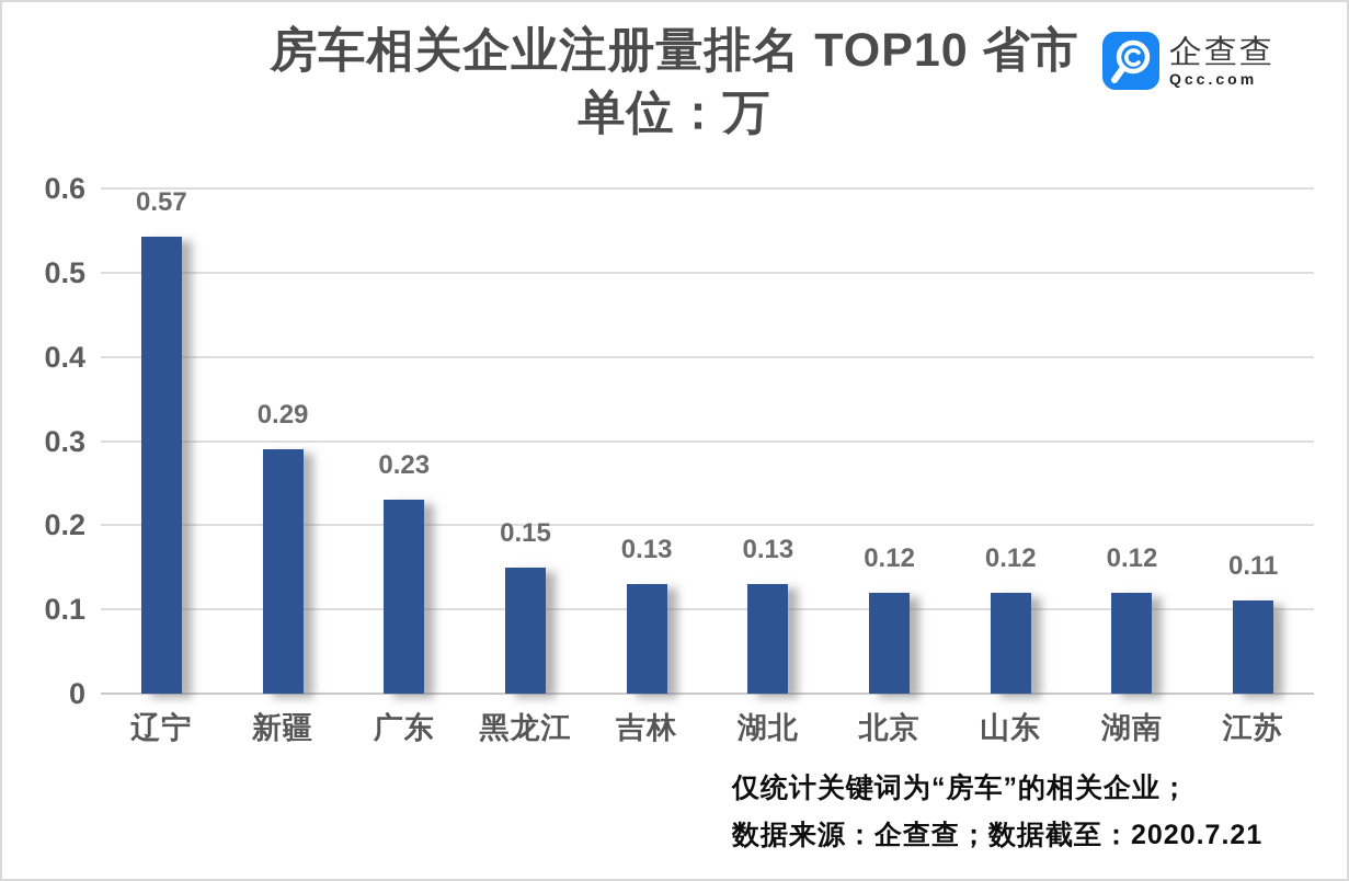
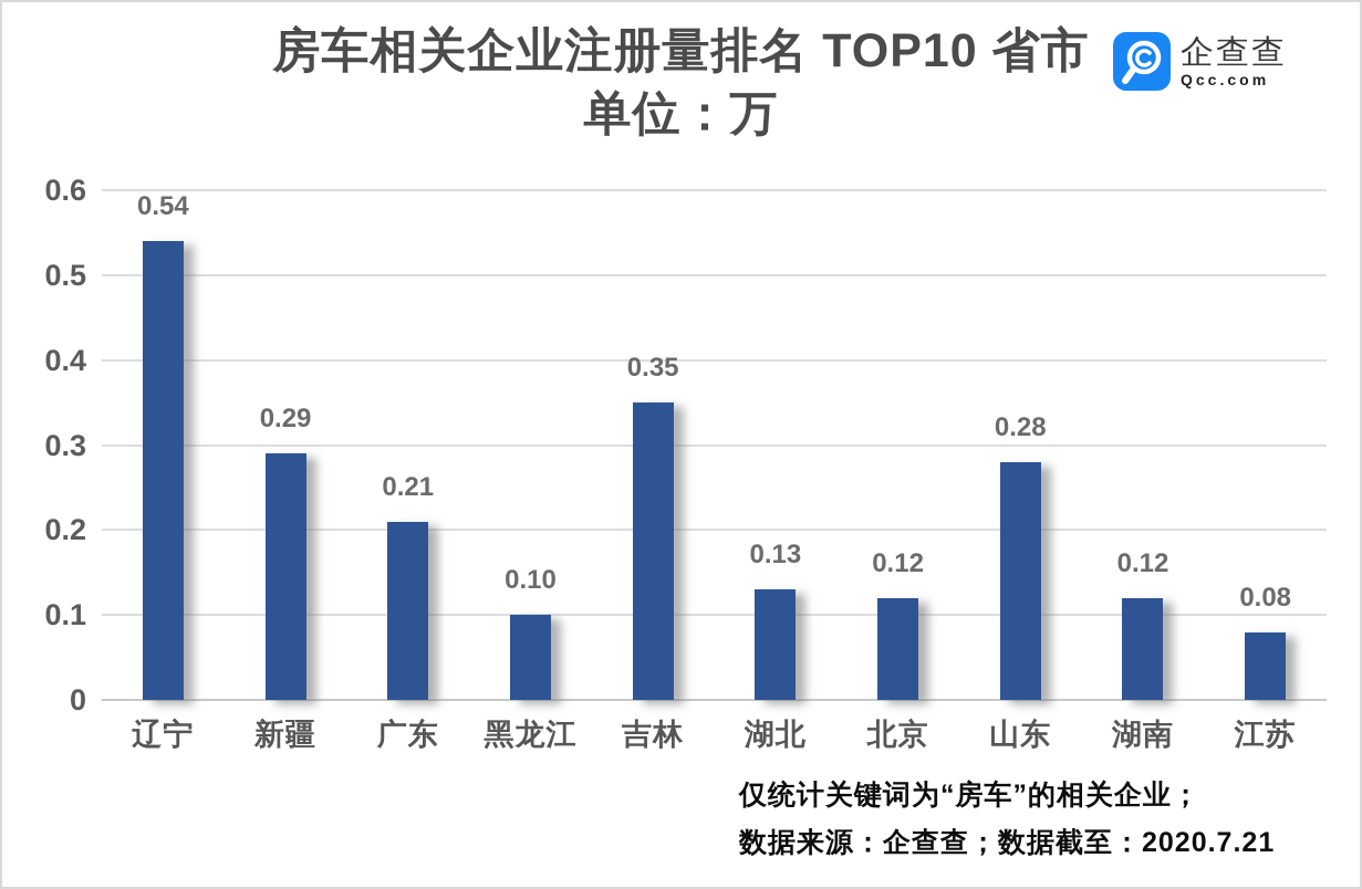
辽宁: 0.57 -> 0.54
广东: 0.23 -> 0.21
黑龙江: 0.15 -> 0.10
吉林: 0.13 -> 0.35
山东: 0.12 -> 0.28
江苏: 0.11 -> 0.08
